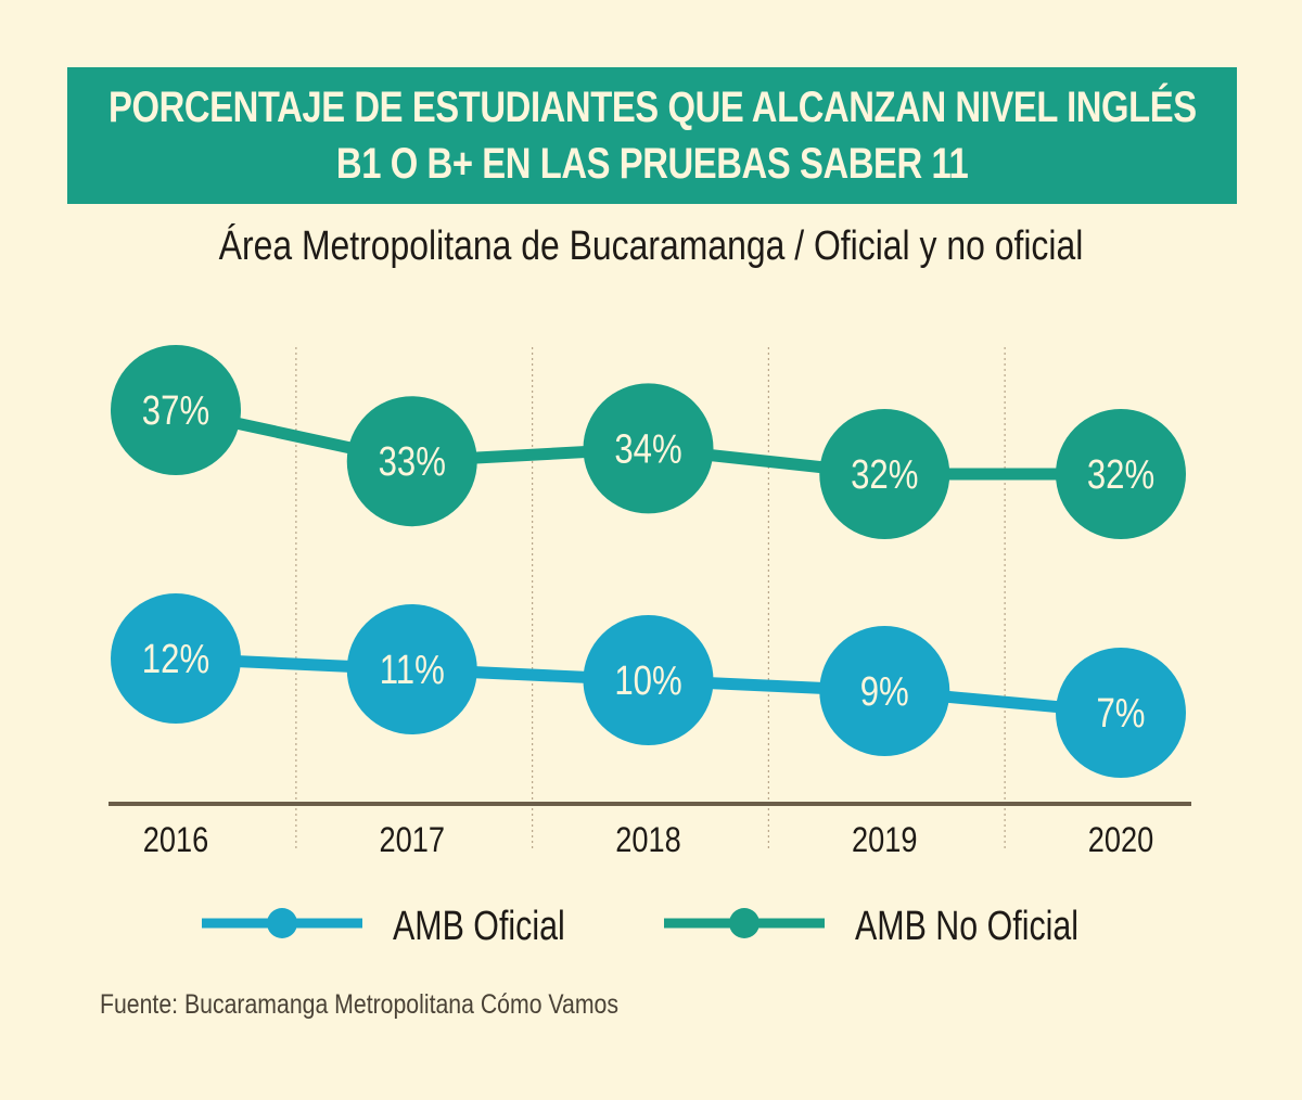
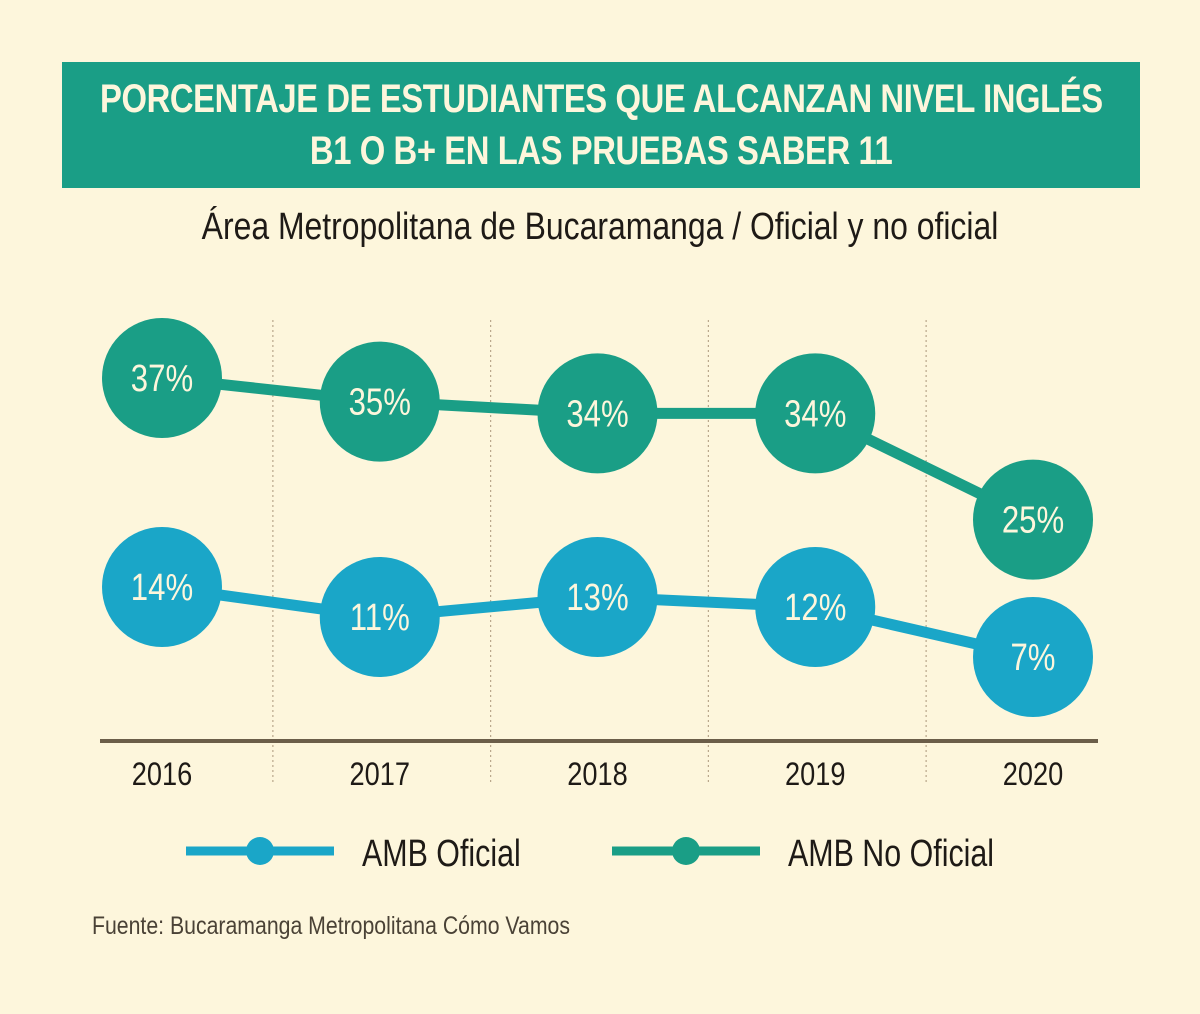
AMB Oficial/2016: 12% -> 14%
AMB No Oficial/2017: 33% -> 35%
AMB Oficial/2018: 10% -> 13%
AMB Oficial/2019: 9% -> 12%
AMB No Oficial/2019: 32% -> 34%
AMB No Oficial/2020: 32% -> 25%
